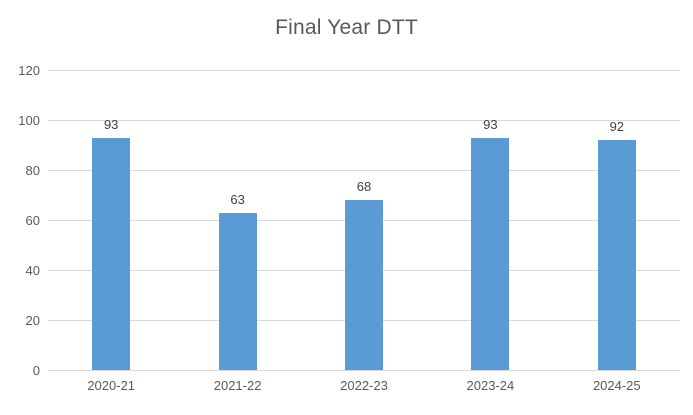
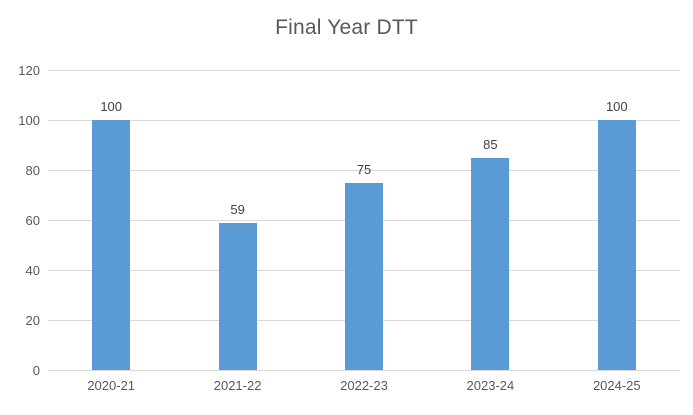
2020-21: 93 -> 100
2021-22: 63 -> 59
2022-23: 68 -> 75
2023-24: 93 -> 85
2024-25: 92 -> 100
